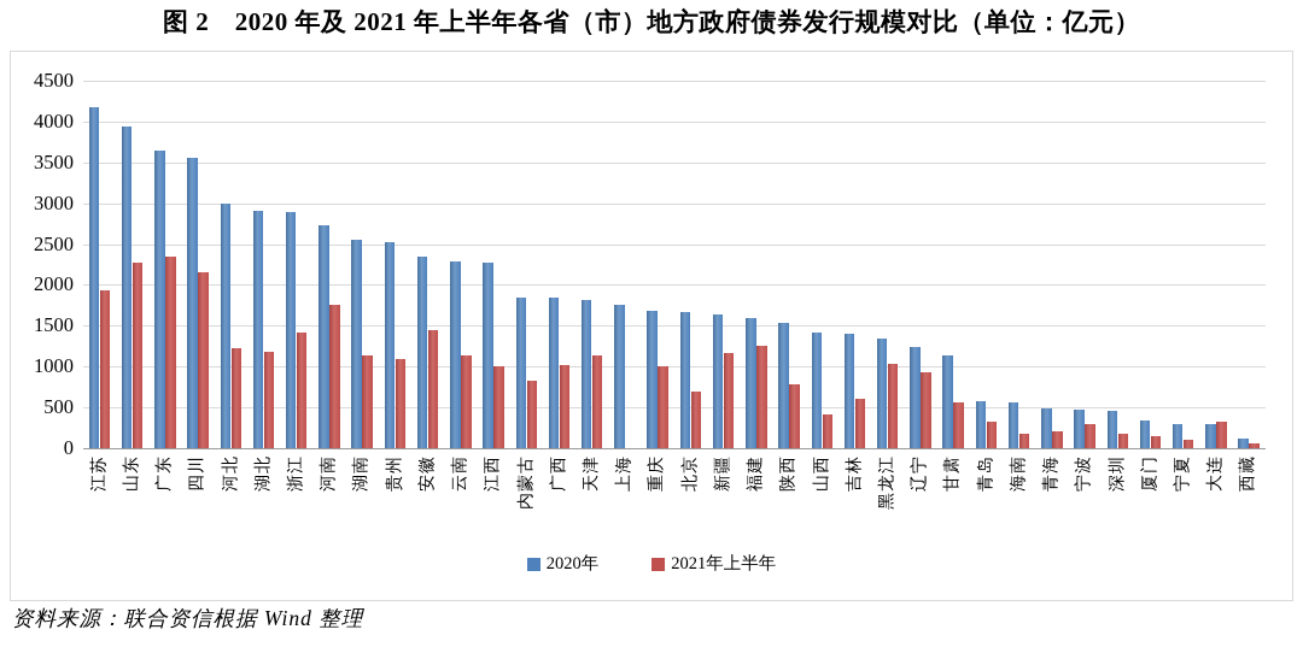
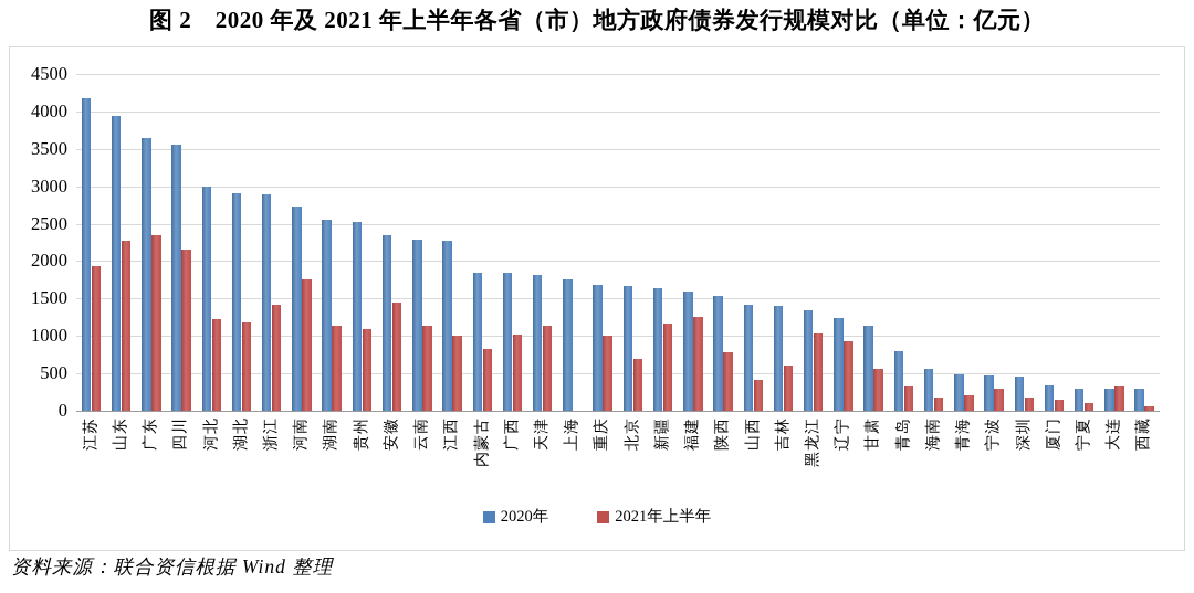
2020年/青岛: 600 -> 800
2020年/西藏: 100 -> 300
